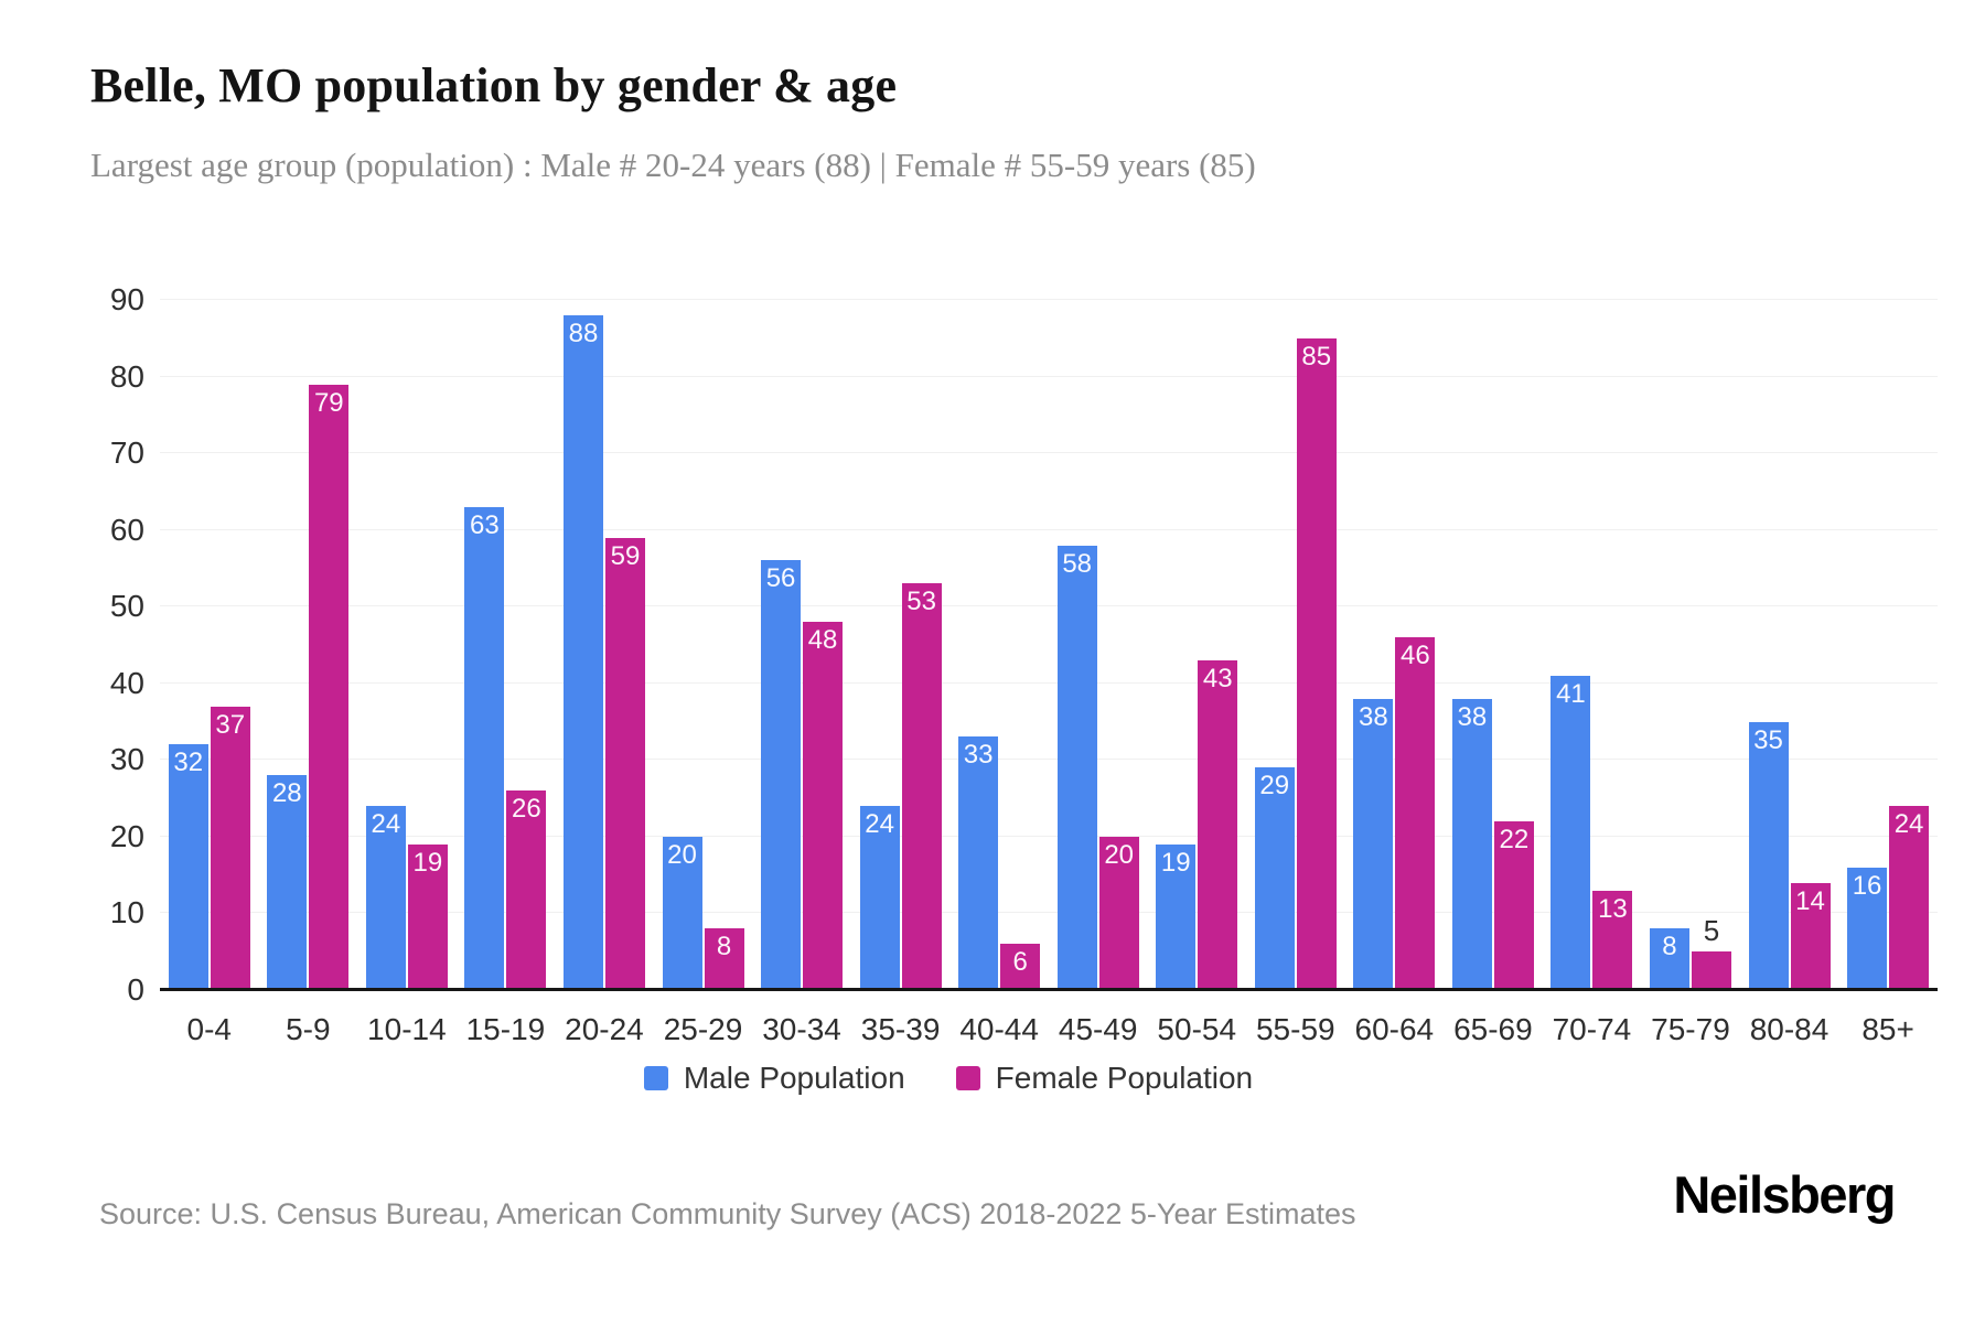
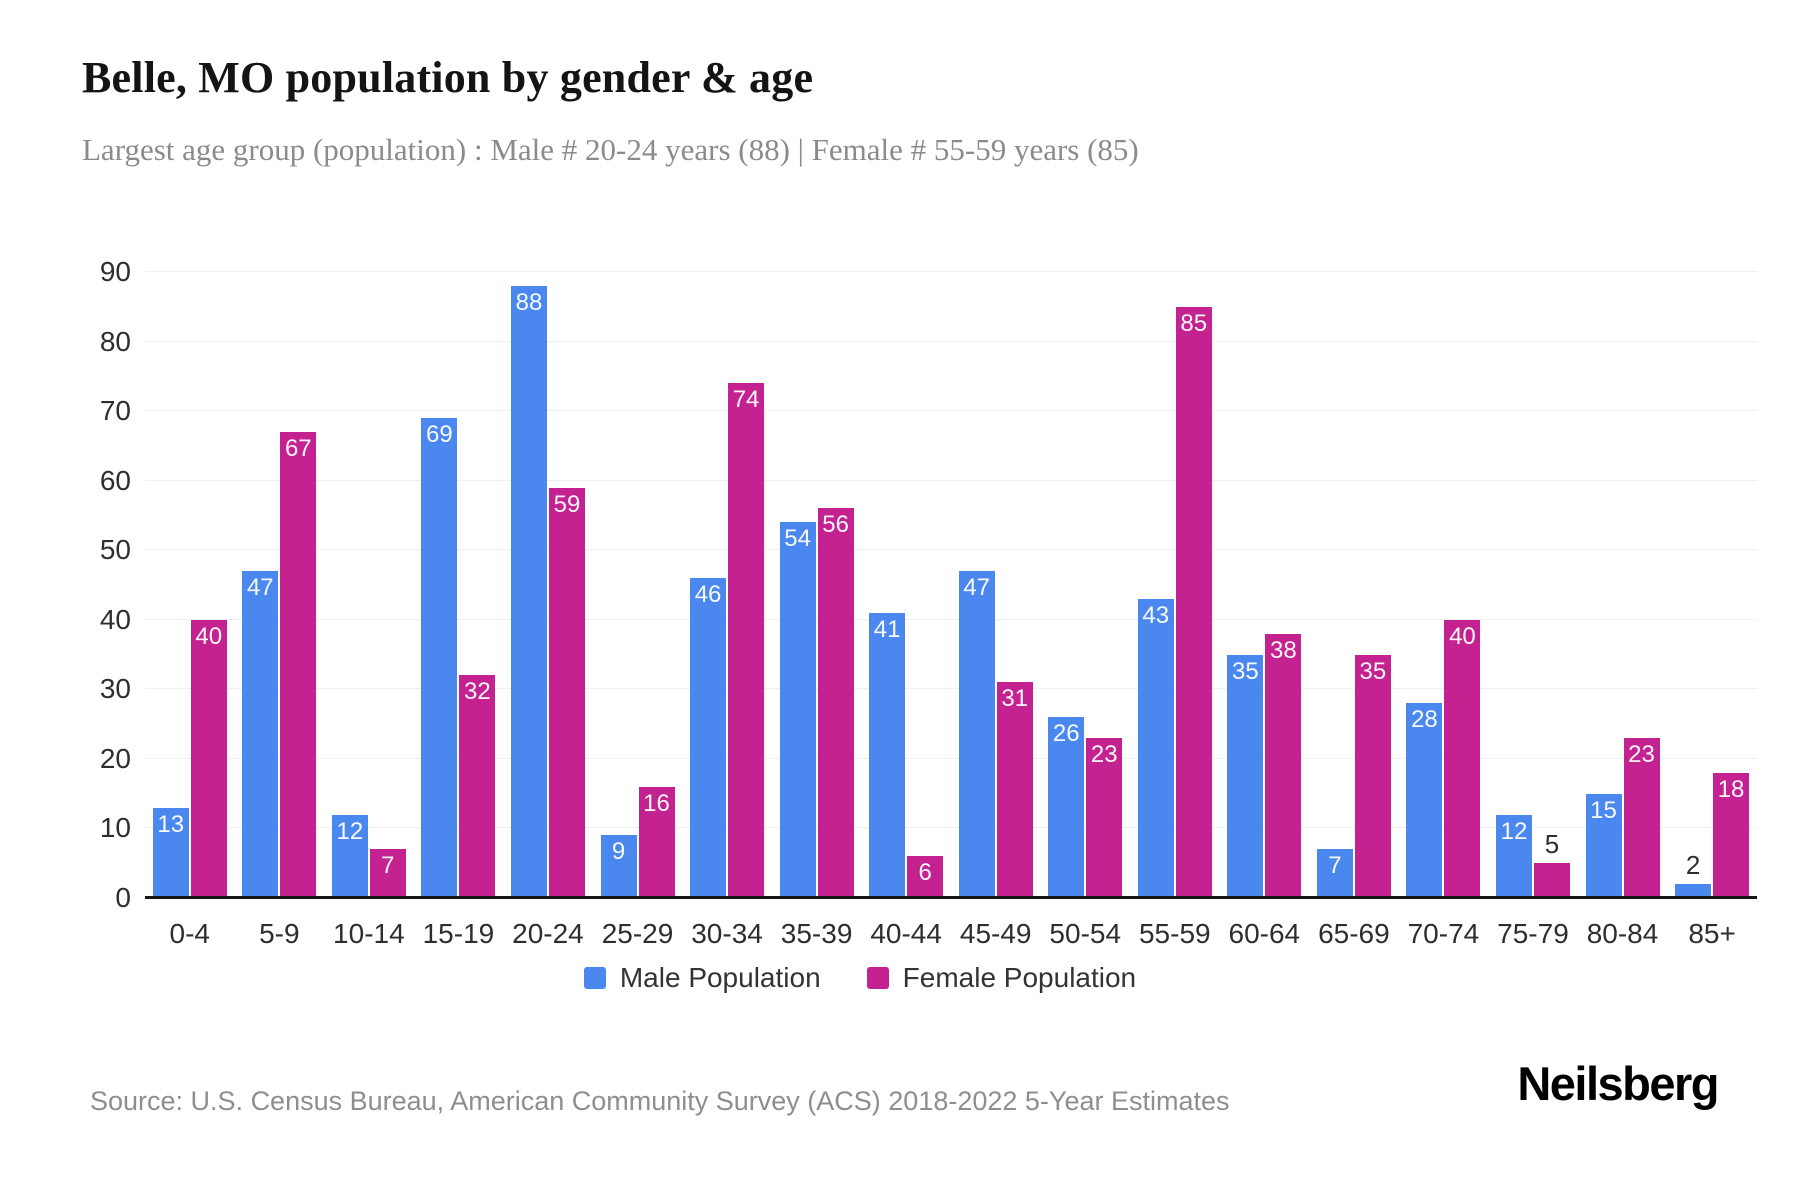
Male Population/0-4: 32 -> 13
Female Population/0-4: 37 -> 40
Male Population/5-9: 28 -> 47
Female Population/5-9: 79 -> 67
Male Population/10-14: 24 -> 12
Female Population/10-14: 19 -> 7
Male Population/15-19: 63 -> 69
Female Population/15-19: 26 -> 32
Male Population/25-29: 20 -> 9
Female Population/25-29: 8 -> 16
Male Population/30-34: 56 -> 46
Female Population/30-34: 48 -> 74
Male Population/35-39: 24 -> 54
Female Population/35-39: 53 -> 56
Male Population/40-44: 33 -> 41
Male Population/45-49: 58 -> 47
Female Population/45-49: 20 -> 31
Male Population/50-54: 19 -> 26
Female Population/50-54: 43 -> 23
Male Population/55-59: 29 -> 43
Male Population/60-64: 38 -> 35
Female Population/60-64: 46 -> 38
Male Population/65-69: 38 -> 7
Female Population/65-69: 22 -> 35
Male Population/70-74: 41 -> 28
Female Population/70-74: 13 -> 40
Male Population/75-79: 8 -> 12
Male Population/80-84: 35 -> 15
Female Population/80-84: 14 -> 23
Male Population/85+: 16 -> 2
Female Population/85+: 24 -> 18
